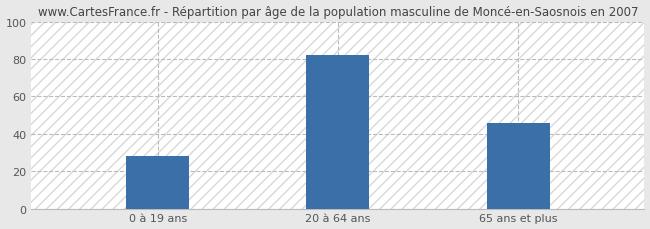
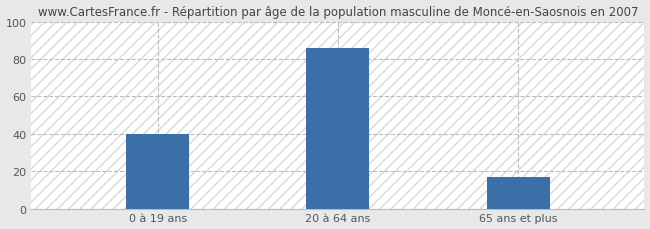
0 à 19 ans: 28 -> 40
20 à 64 ans: 82 -> 86
65 ans et plus: 46 -> 17
